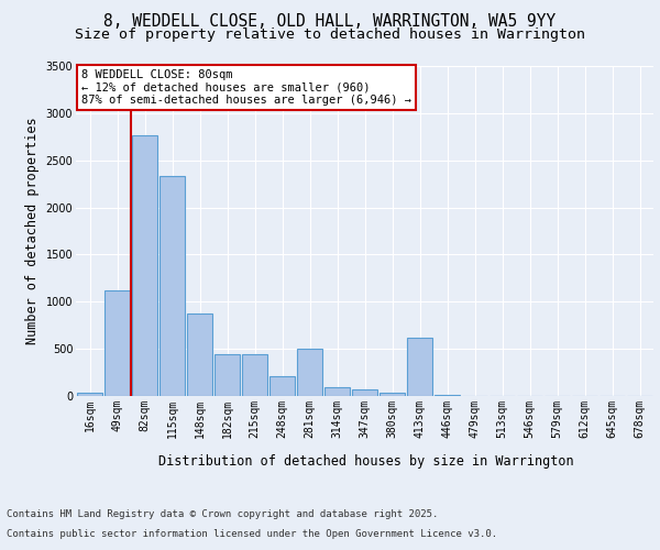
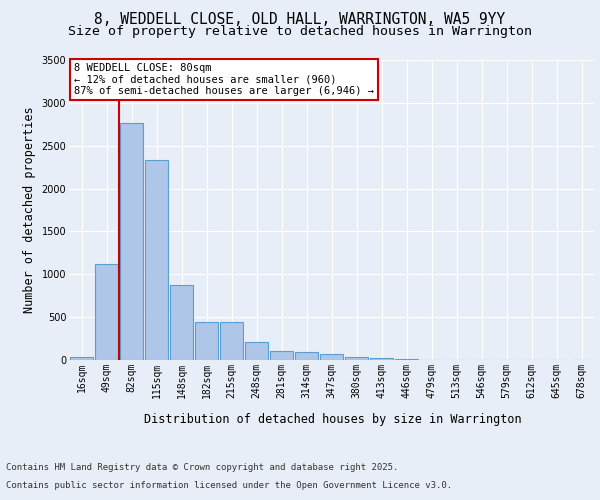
281sqm: 500 -> 100
413sqm: 620 -> 20
